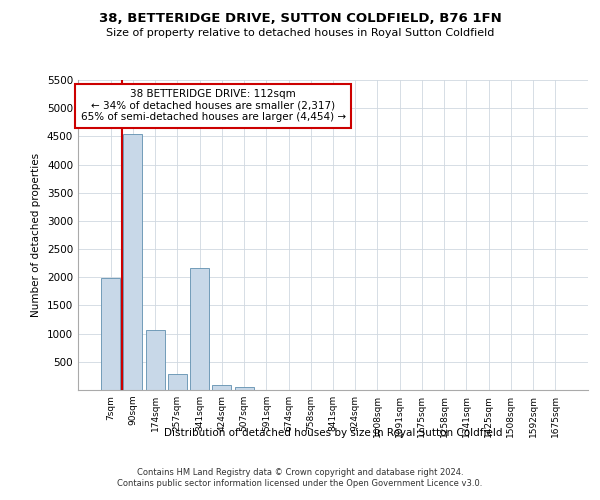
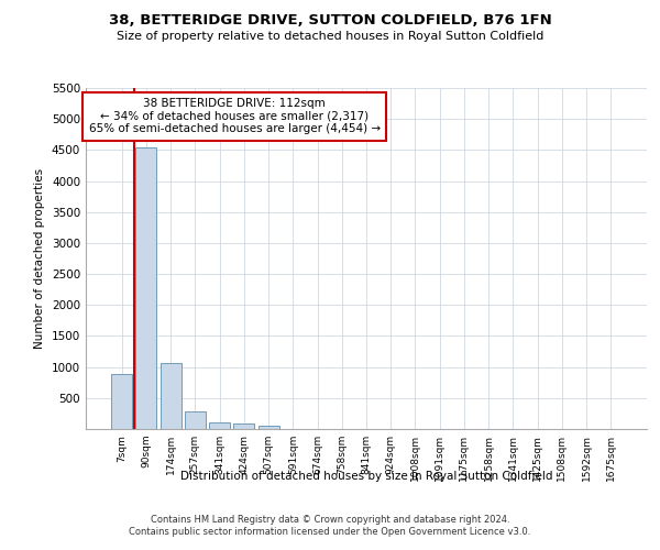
7sqm: 1980 -> 880
341sqm: 2160 -> 100
